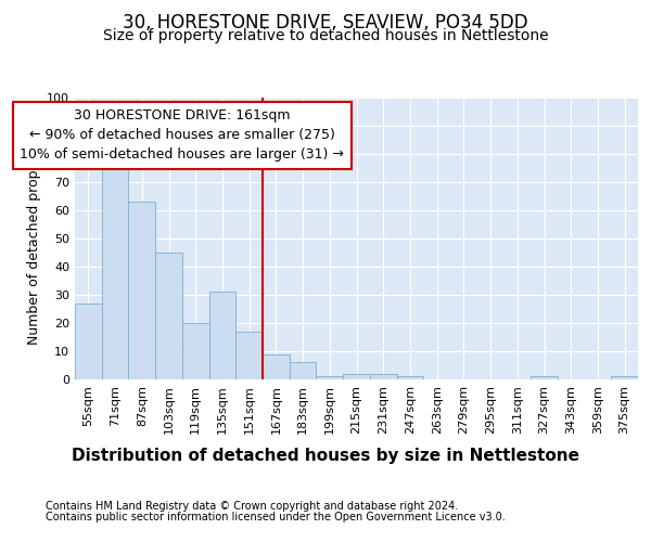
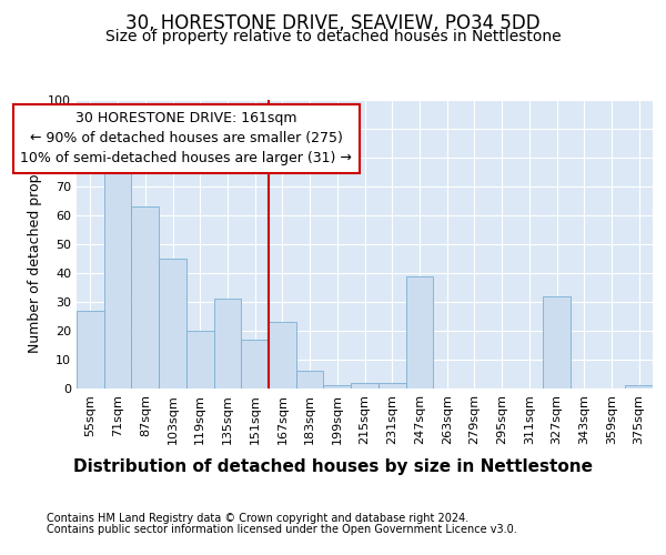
167sqm: 9 -> 23
247sqm: 1 -> 39
327sqm: 1 -> 32
